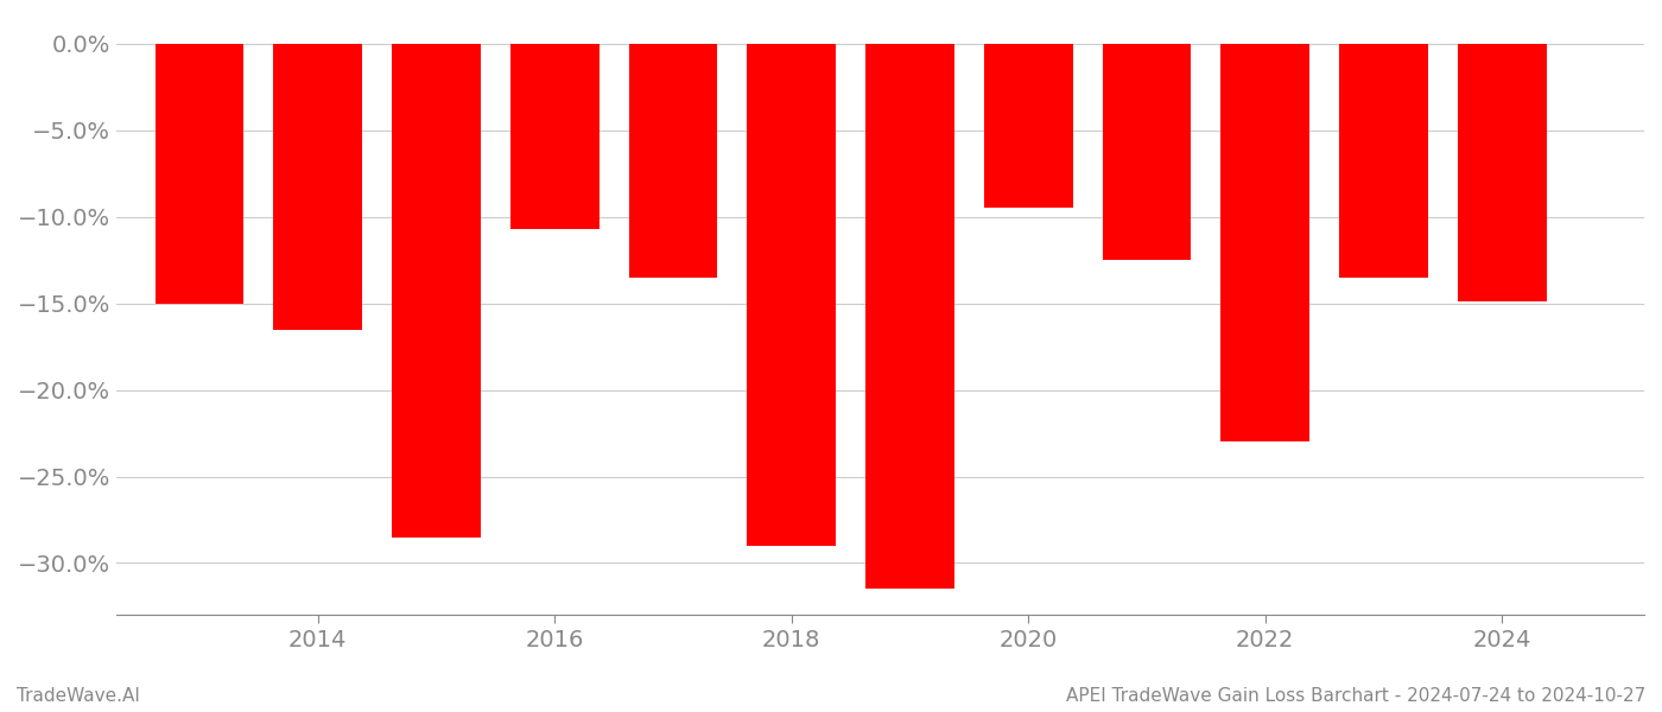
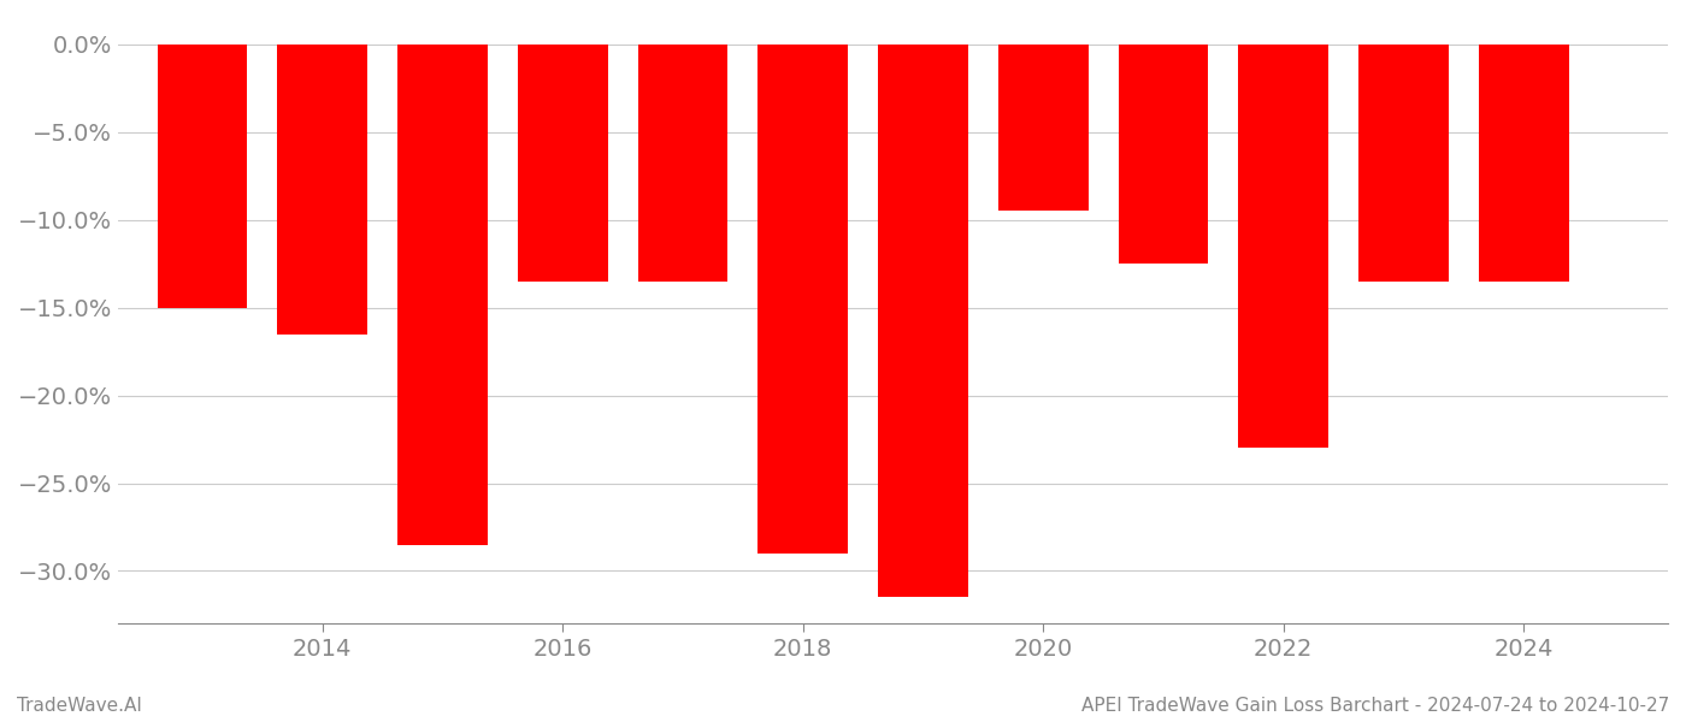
2016: -10.7% -> -13.5%
2024: -14.9% -> -13.5%
